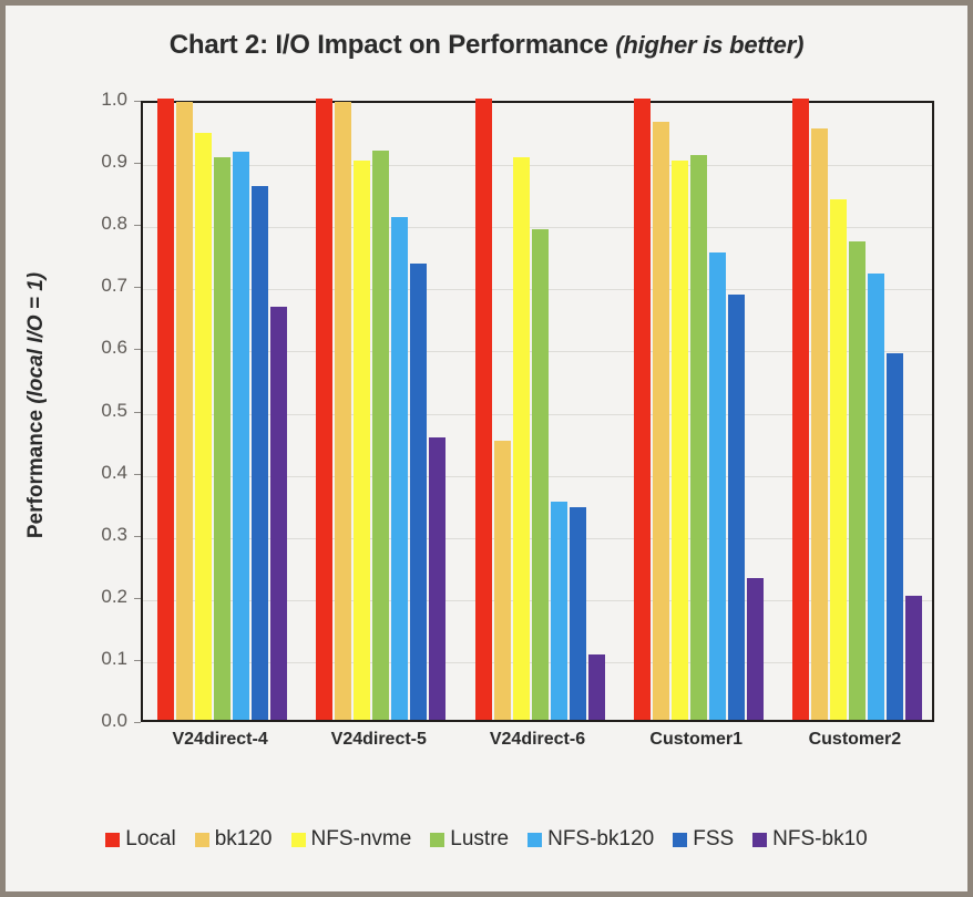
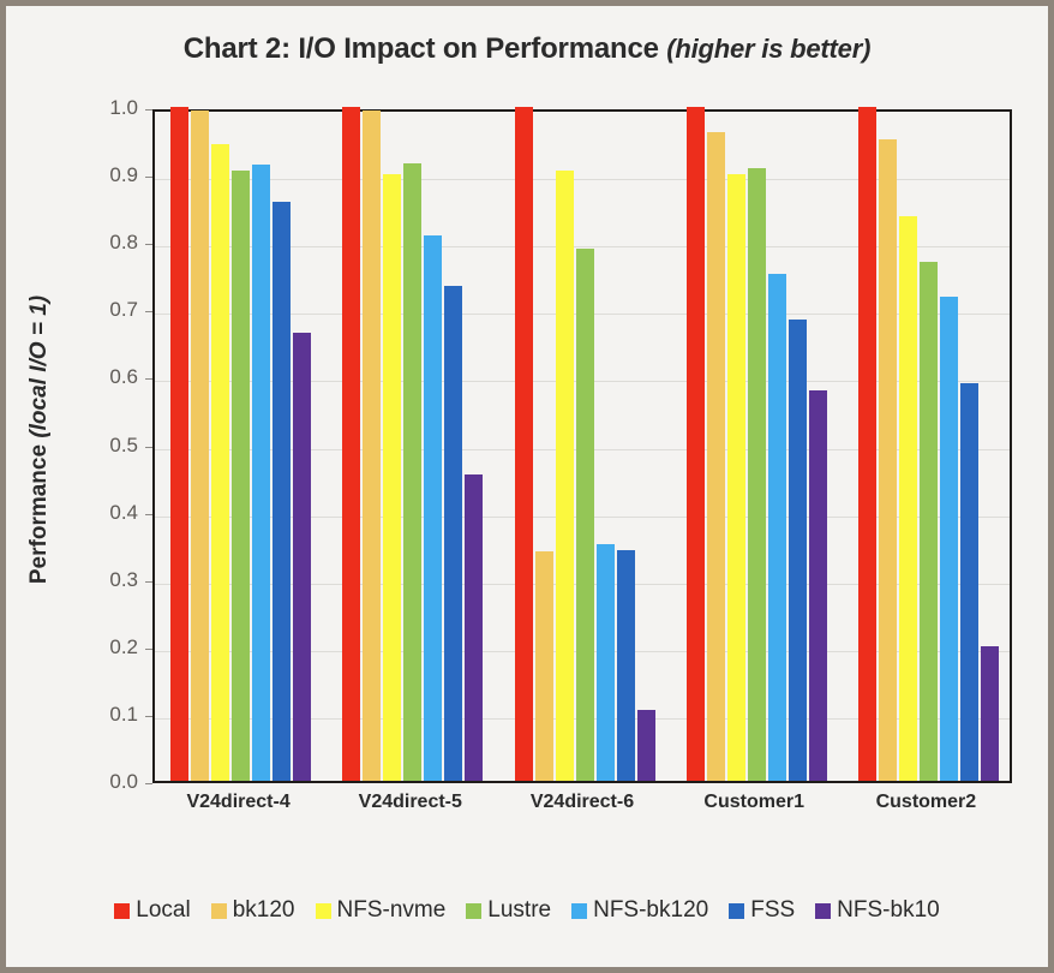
bk120/V24direct-6: 0.45 -> 0.34
NFS-bk10/Customer1: 0.23 -> 0.58
